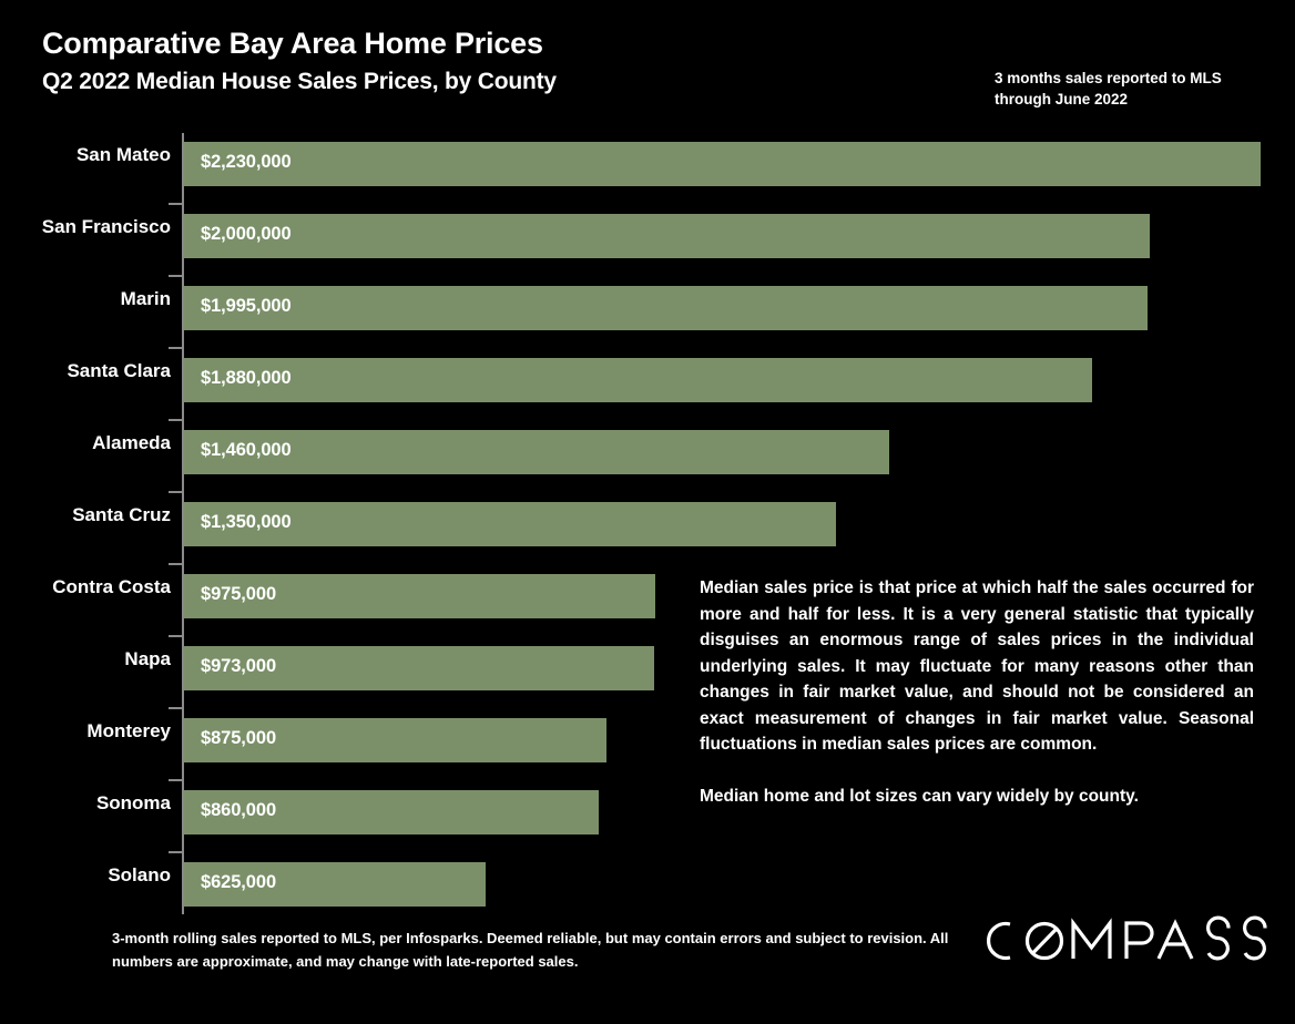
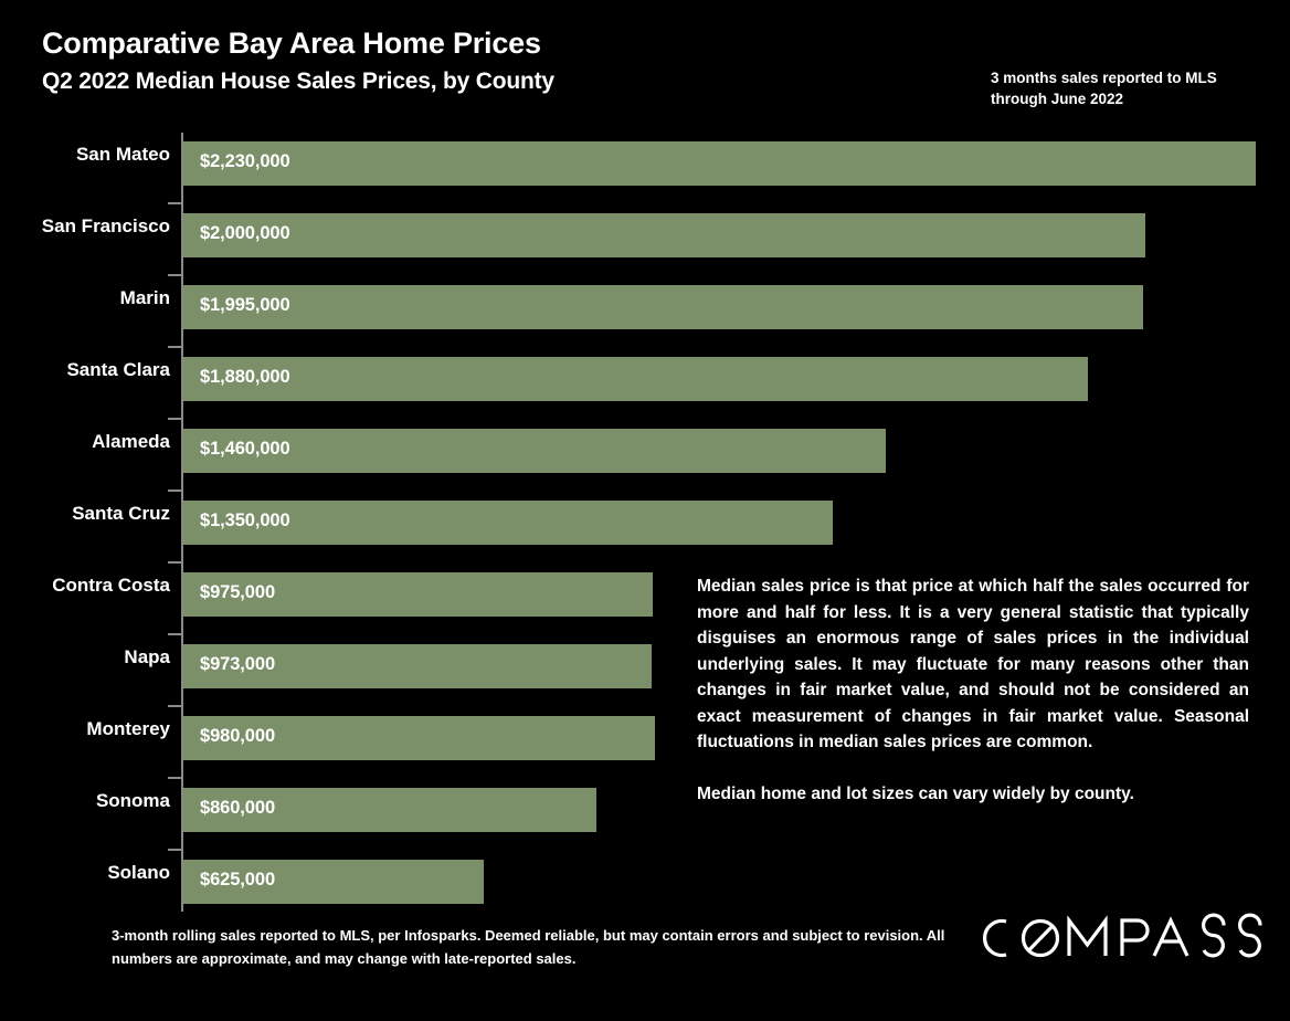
Monterey: $875,000 -> $980,000
